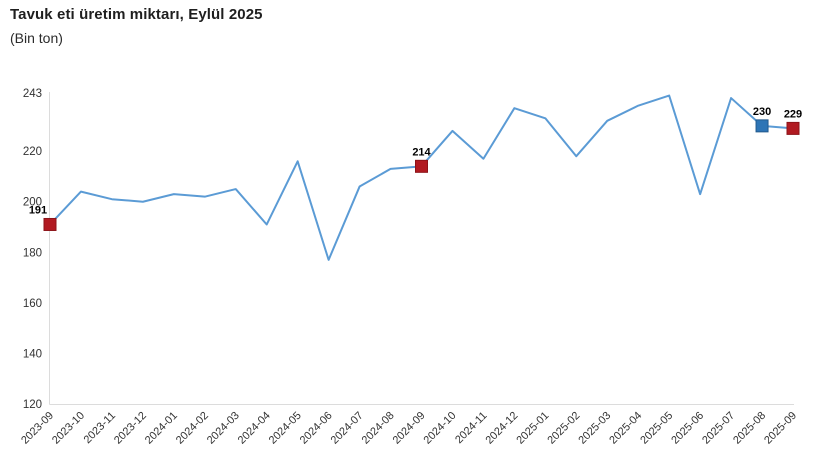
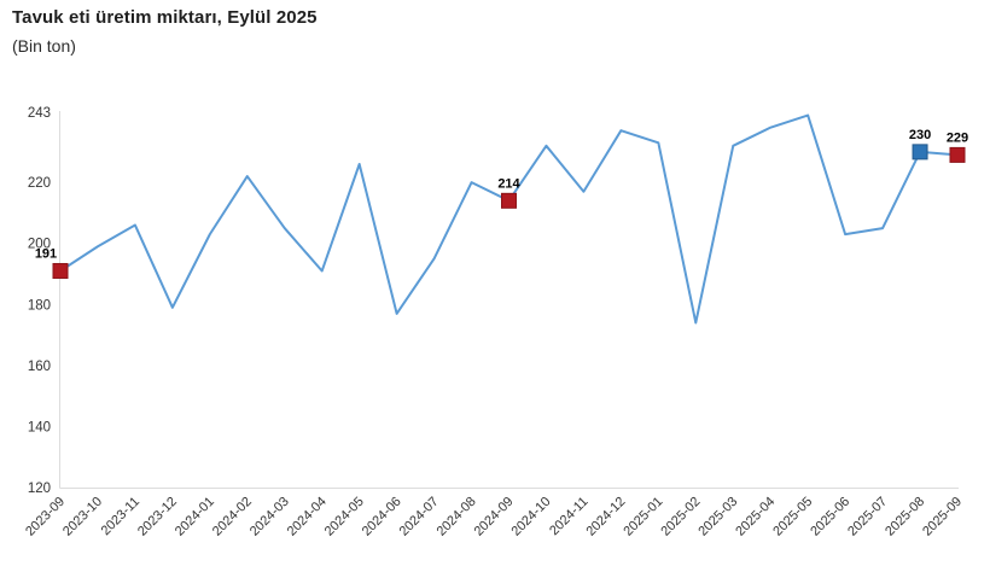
2023-10: 204 -> 199
2023-11: 201 -> 206
2023-12: 200 -> 179
2024-02: 202 -> 222
2024-05: 216 -> 226
2024-07: 206 -> 195
2024-08: 213 -> 220
2024-10: 228 -> 232
2025-02: 218 -> 174
2025-07: 241 -> 205
